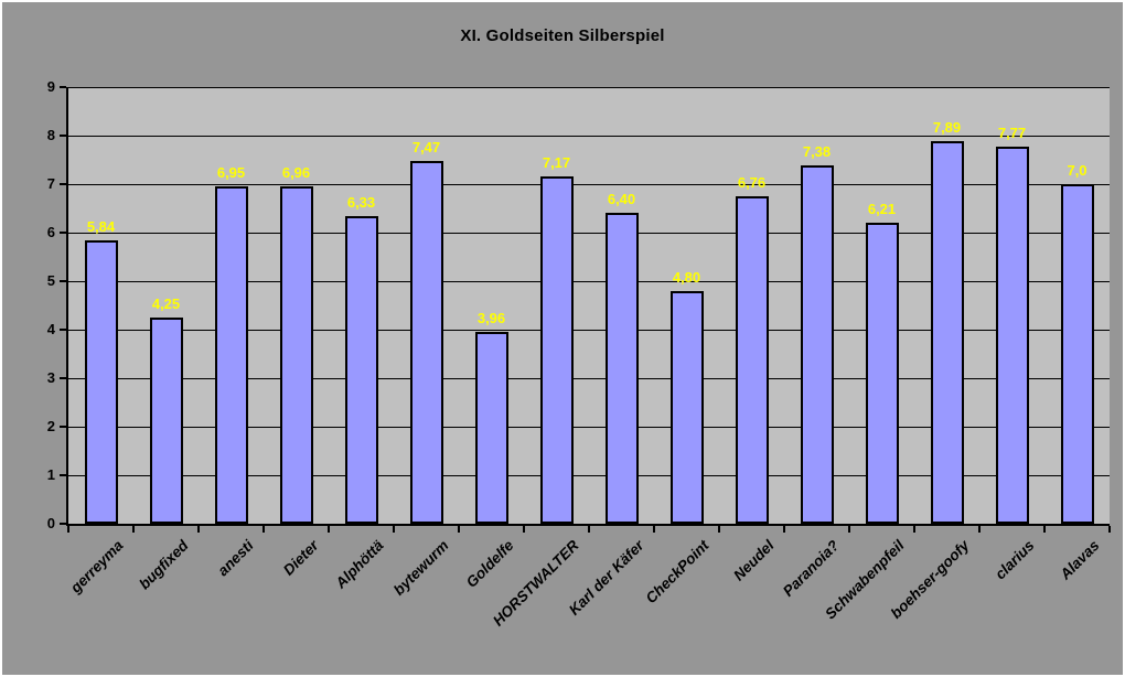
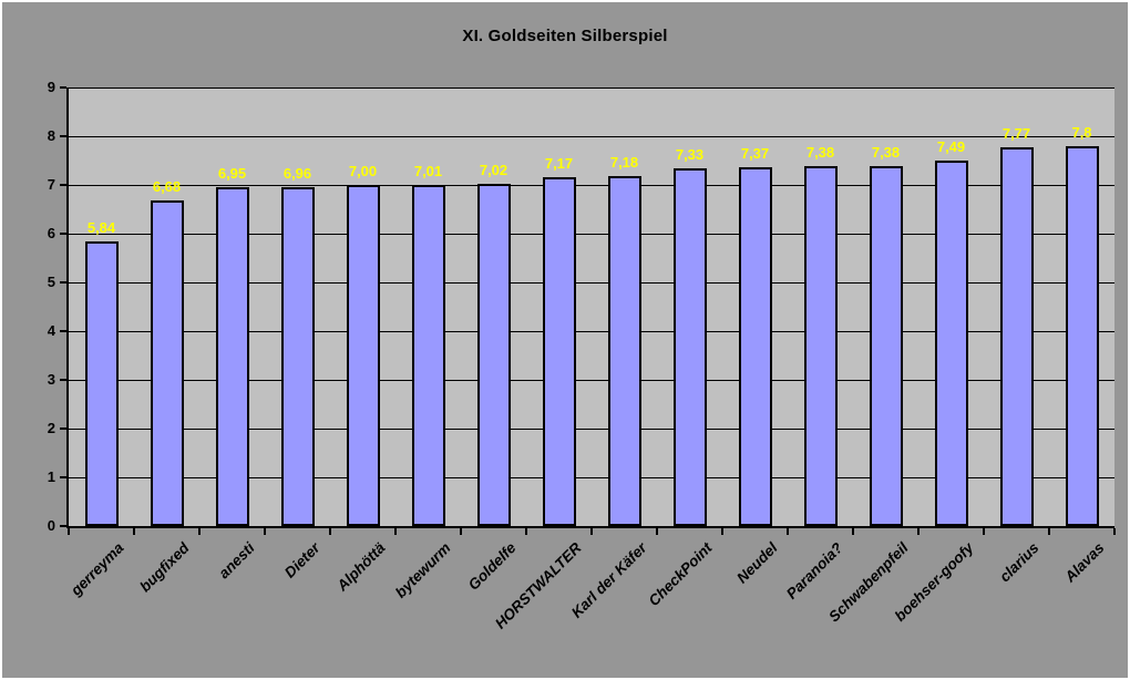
bugfixed: 4,25 -> 6,68
Alphöttä: 6,33 -> 7,00
bytewurm: 7,47 -> 7,01
Goldelfe: 3,96 -> 7,02
Karl der Käfer: 6,40 -> 7,18
CheckPoint: 4,80 -> 7,33
Neudel: 6,76 -> 7,37
Schwabenpfeil: 6,21 -> 7,38
boehser-goofy: 7,89 -> 7,49
Alavas: 7,0 -> 7,8
